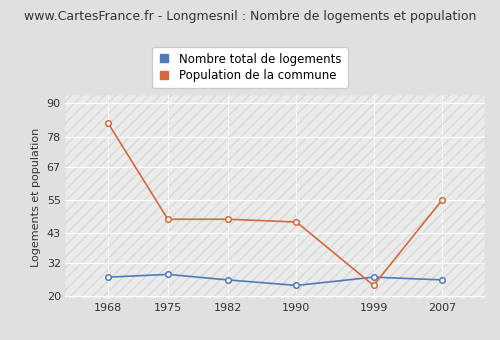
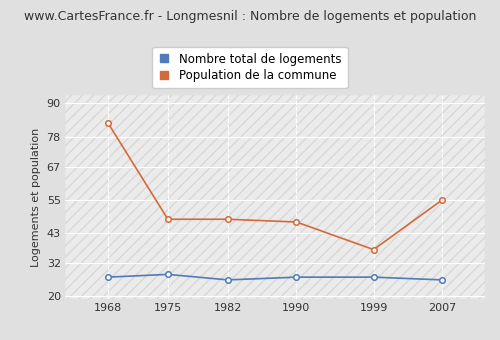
Nombre total de logements/1990: 24 -> 27
Population de la commune/1999: 24 -> 37
